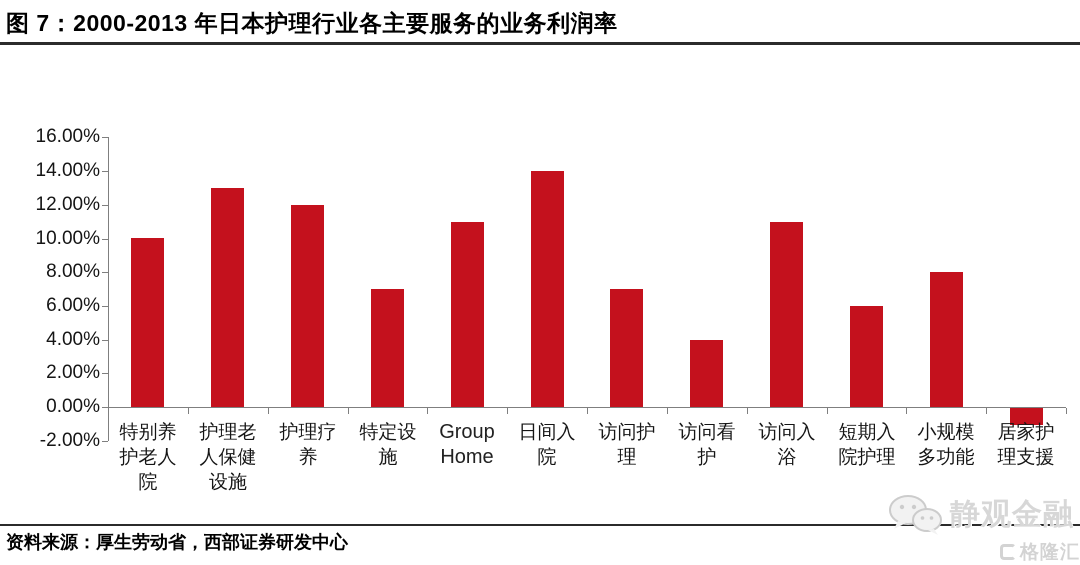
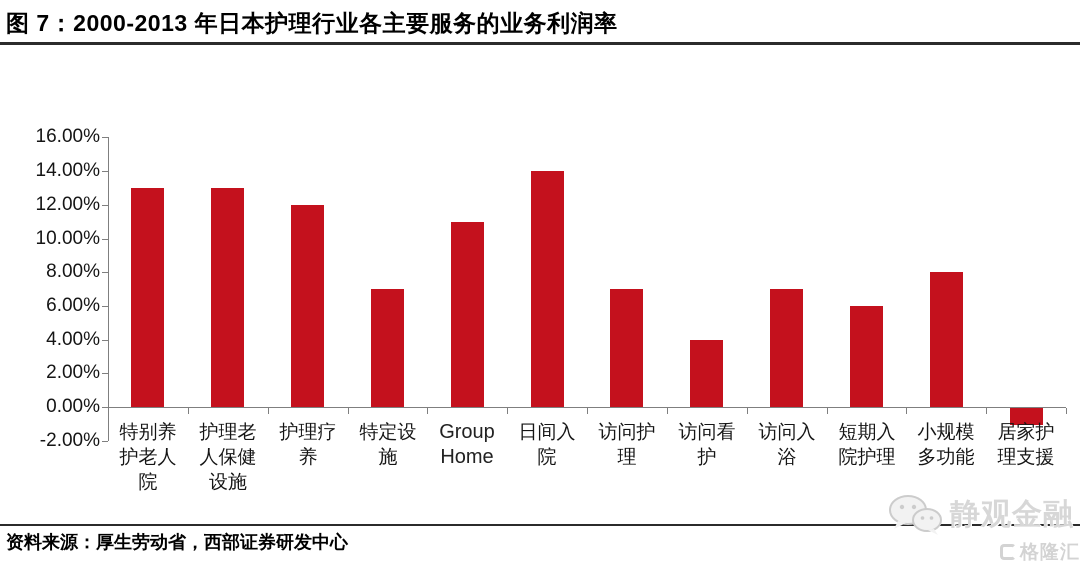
特别养护老人院: 10% -> 13%
访问入浴: 11% -> 7%
